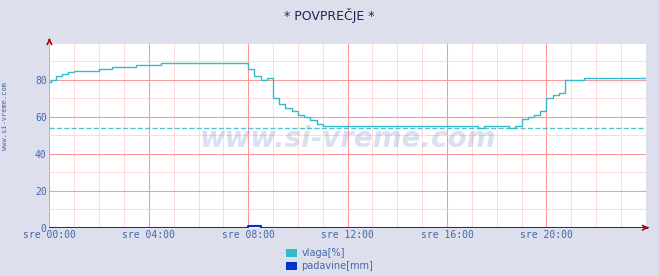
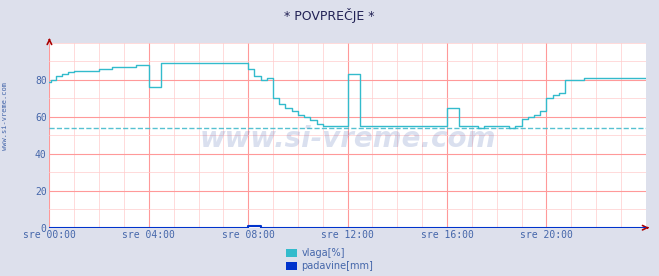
vlaga[%]/sre 04:00: 88 -> 76
vlaga[%]/sre 12:00: 55 -> 83
vlaga[%]/sre 16:00: 55 -> 65
